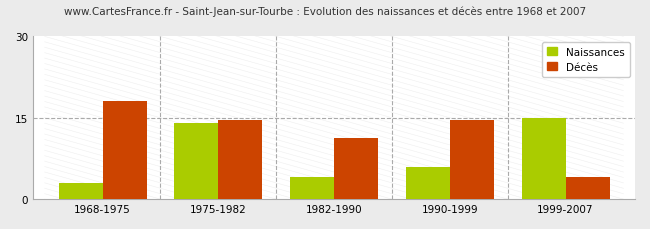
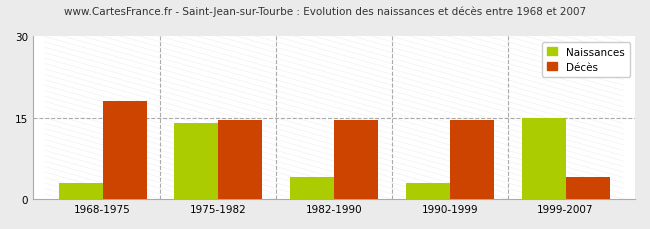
Décès/1982-1990: 11.2 -> 14.5
Naissances/1990-1999: 6 -> 3
